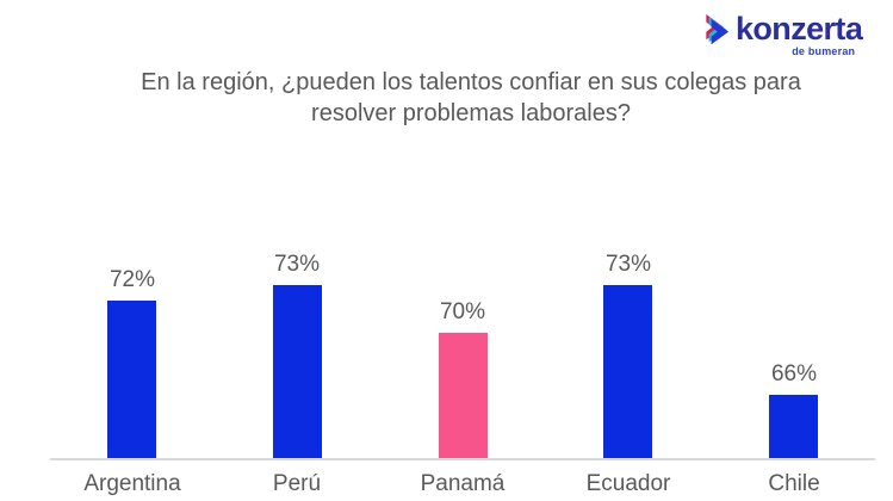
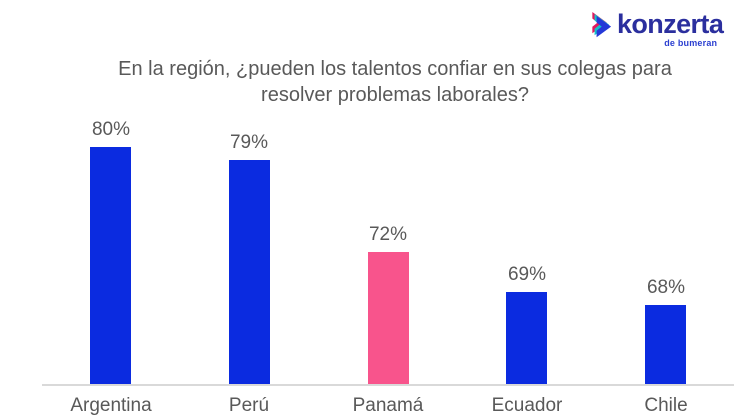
Argentina: 72% -> 80%
Perú: 73% -> 79%
Panamá: 70% -> 72%
Ecuador: 73% -> 69%
Chile: 66% -> 68%
